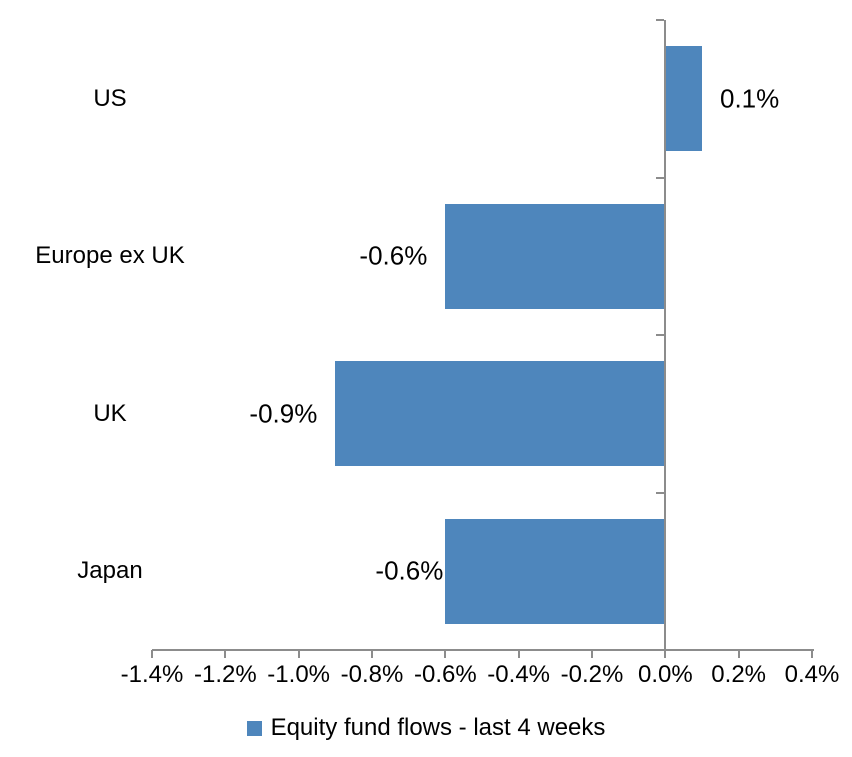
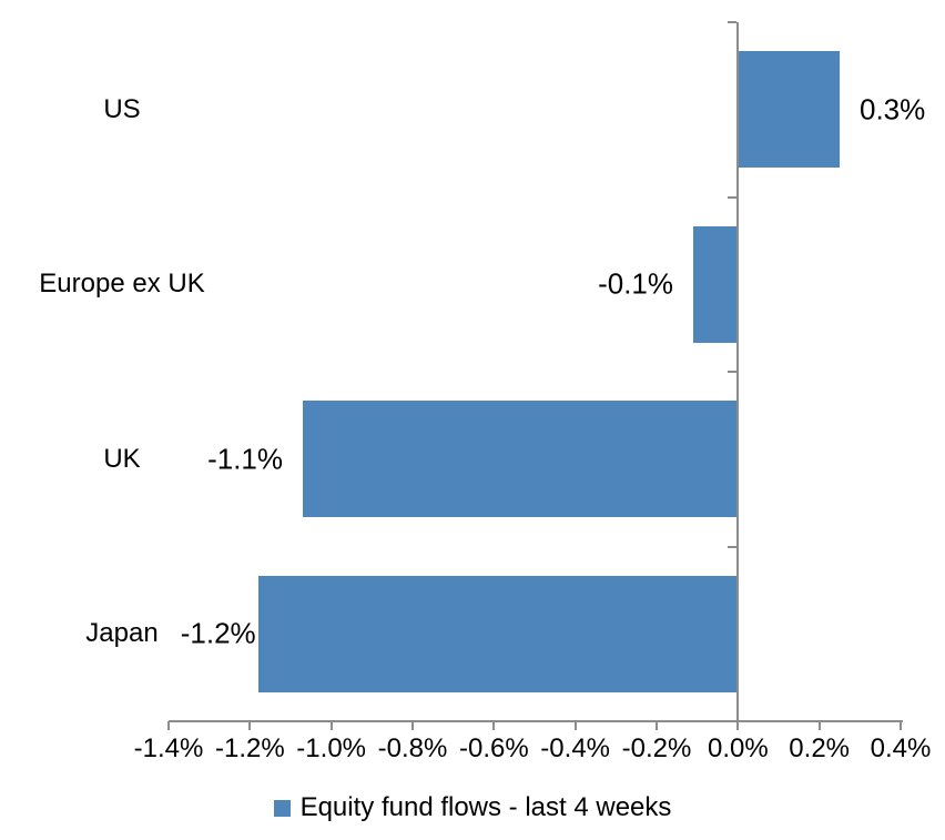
US: 0.1% -> 0.3%
Europe ex UK: -0.6% -> -0.1%
UK: -0.9% -> -1.1%
Japan: -0.6% -> -1.2%
